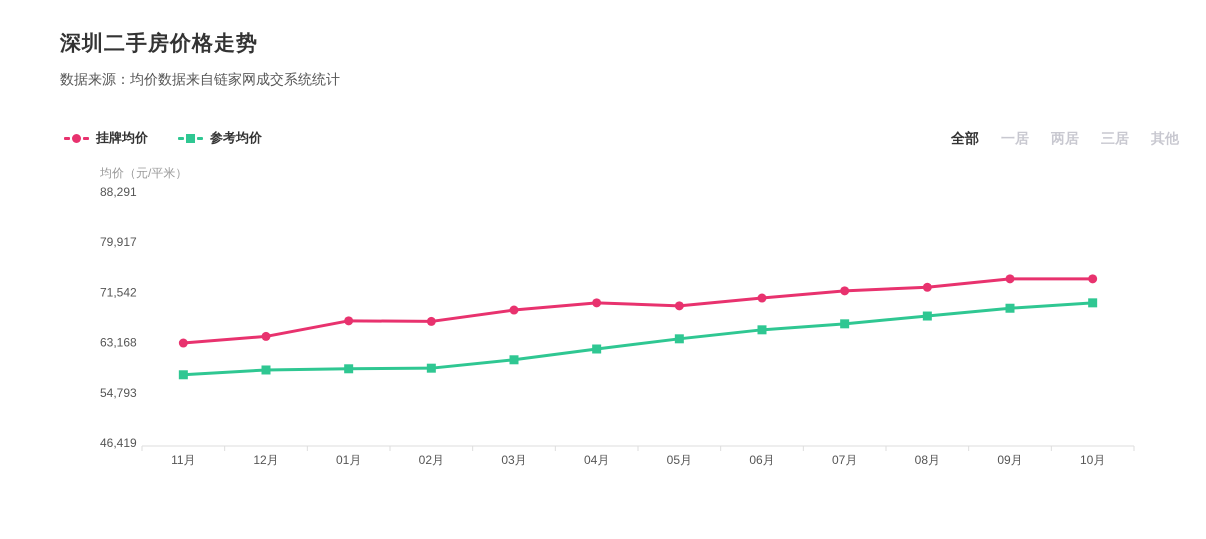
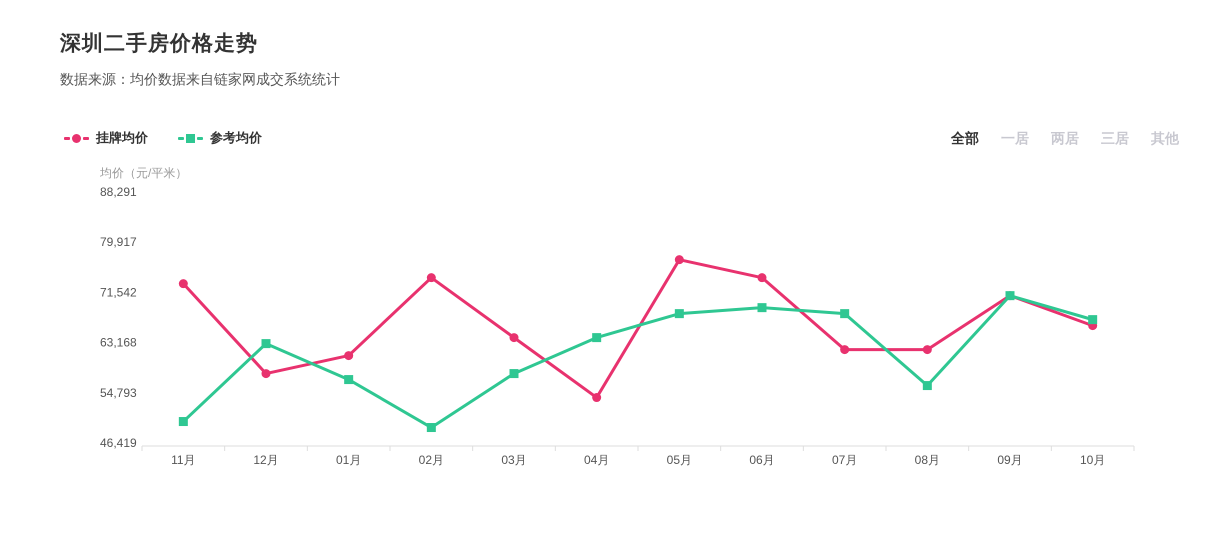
挂牌均价/11月: 63000 -> 73000
参考均价/11月: 58000 -> 50000
挂牌均价/12月: 64000 -> 58000
参考均价/12月: 59000 -> 63000
挂牌均价/01月: 67000 -> 61000
参考均价/01月: 59000 -> 57000
挂牌均价/02月: 67000 -> 74000
参考均价/02月: 59000 -> 49000
挂牌均价/03月: 69000 -> 64000
参考均价/03月: 60000 -> 58000
挂牌均价/04月: 70000 -> 54000
参考均价/04月: 62000 -> 64000
挂牌均价/05月: 69000 -> 77000
参考均价/05月: 64000 -> 68000
挂牌均价/06月: 71000 -> 74000
参考均价/06月: 65000 -> 69000
挂牌均价/07月: 72000 -> 62000
参考均价/07月: 66000 -> 68000
挂牌均价/08月: 72000 -> 62000
参考均价/08月: 68000 -> 56000
挂牌均价/09月: 74000 -> 71000
参考均价/09月: 69000 -> 71000
挂牌均价/10月: 74000 -> 66000
参考均价/10月: 70000 -> 67000
